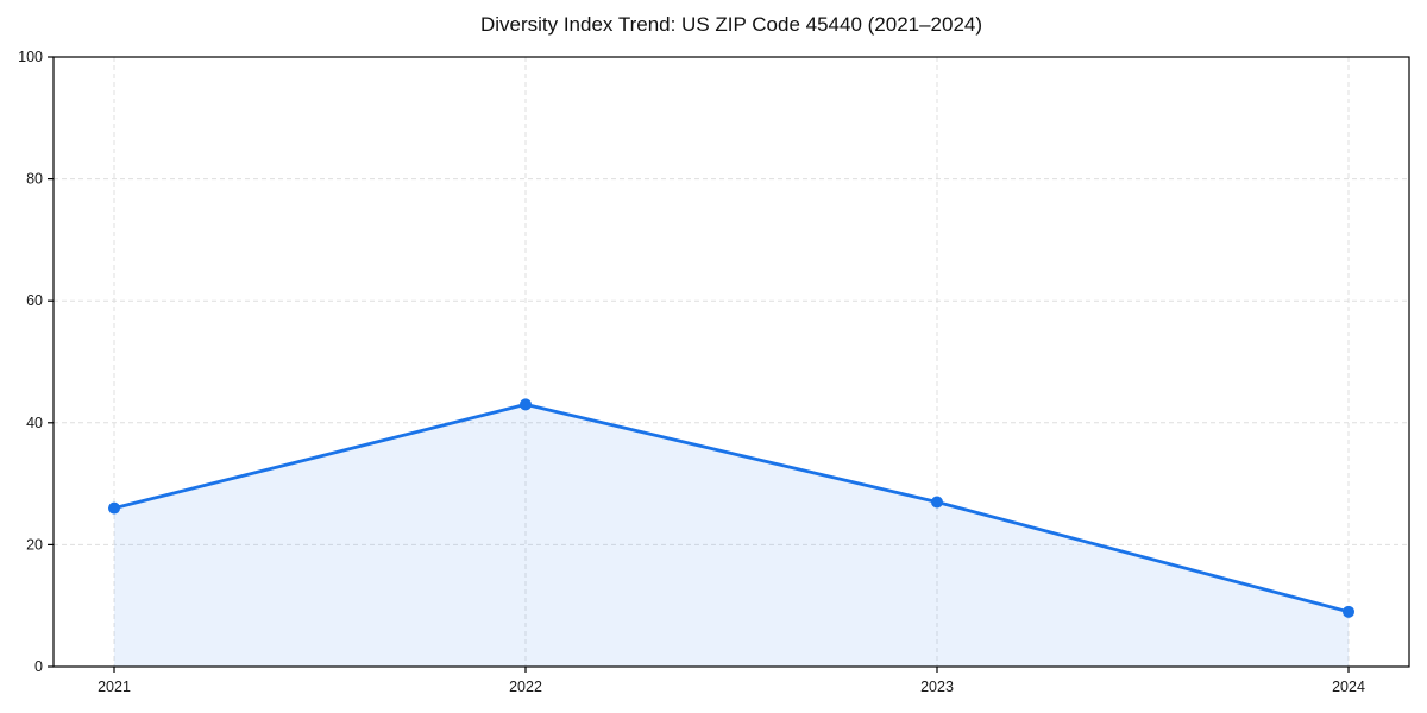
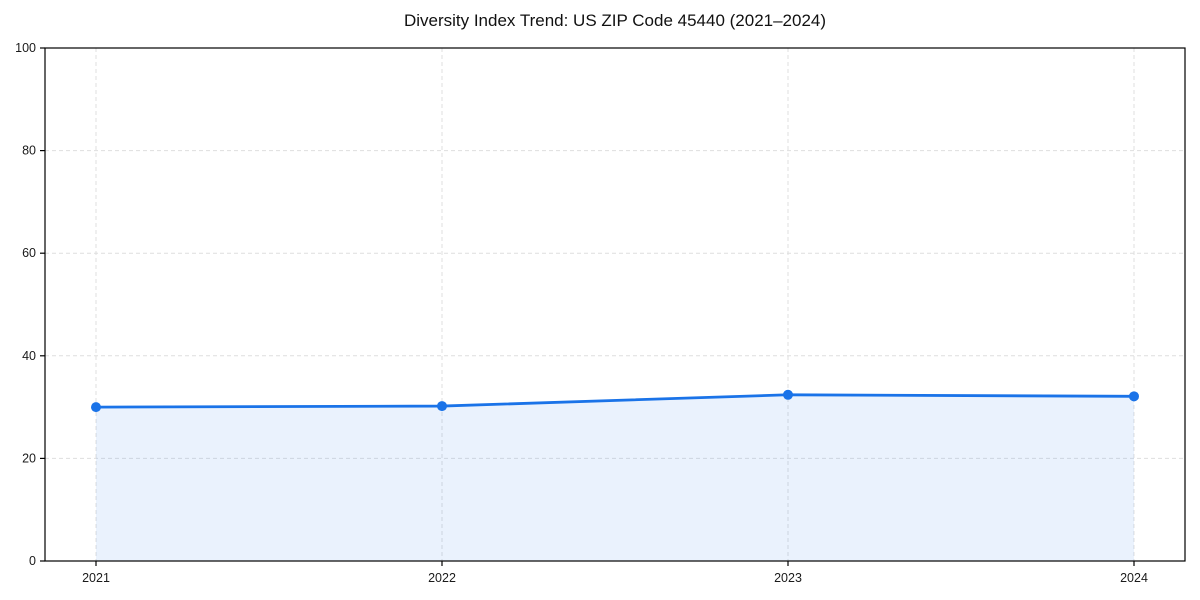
2021: 26 -> 30
2022: 43 -> 30
2023: 27 -> 32
2024: 9 -> 32
